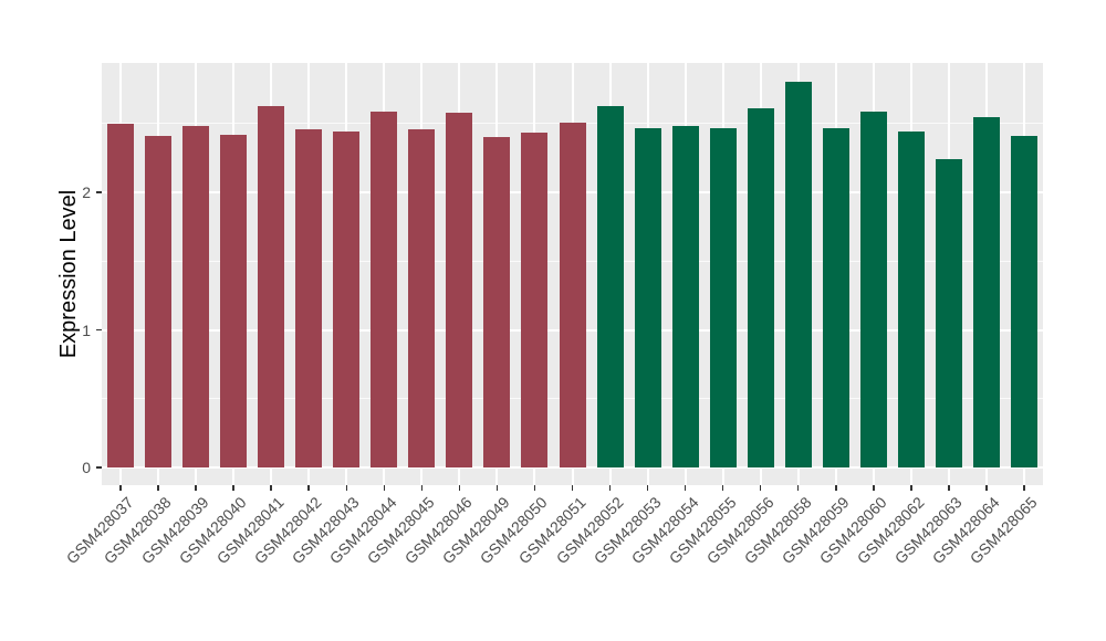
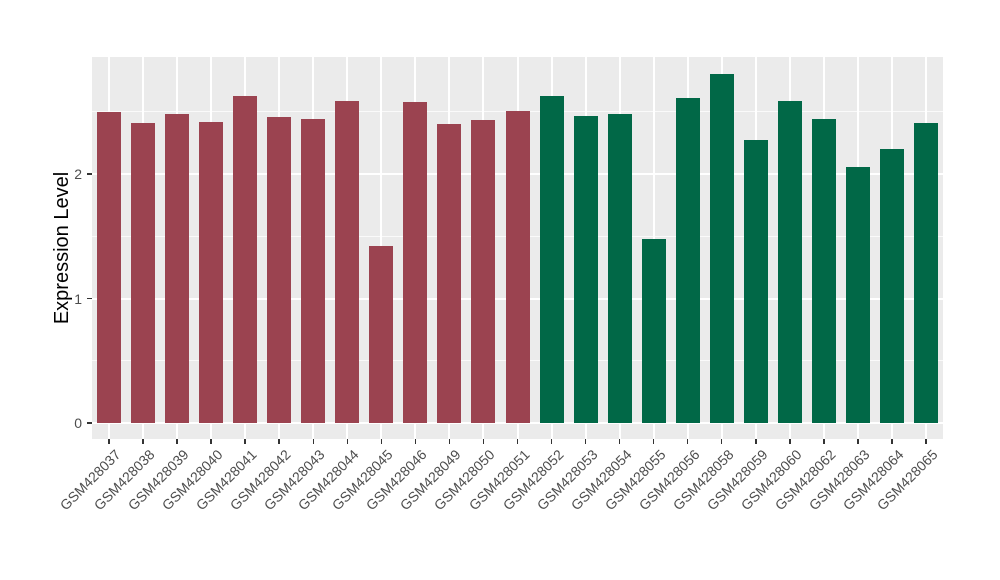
GSM428045: 2.46 -> 1.42
GSM428055: 2.47 -> 1.48
GSM428059: 2.47 -> 2.27
GSM428063: 2.24 -> 2.06
GSM428064: 2.55 -> 2.20
